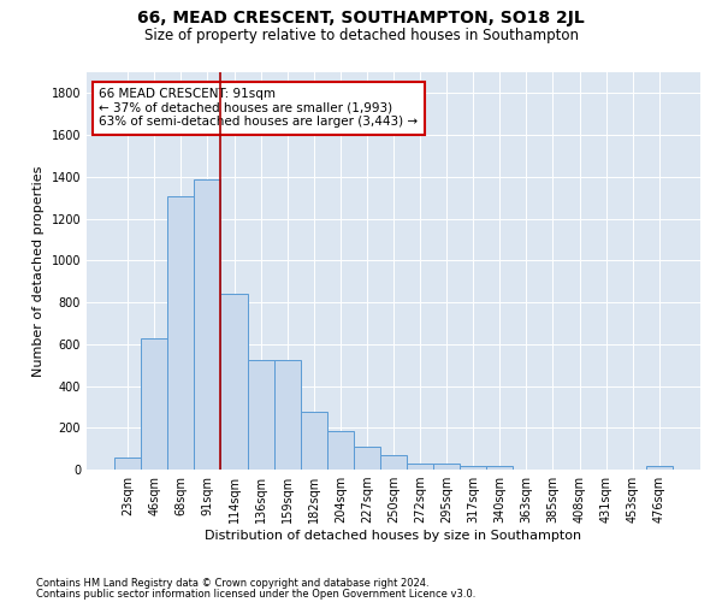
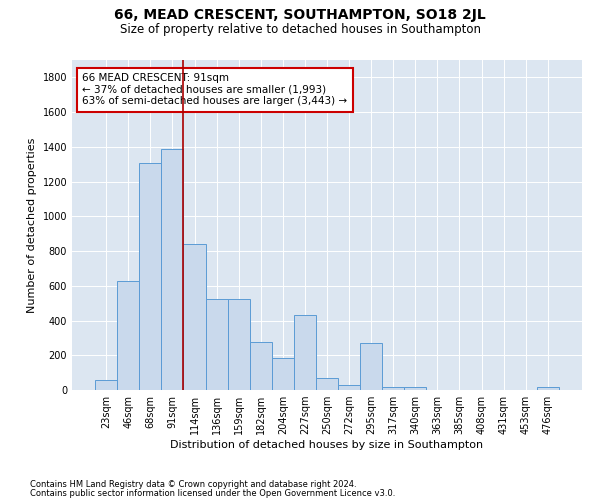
227sqm: 110 -> 430
295sqm: 30 -> 270
